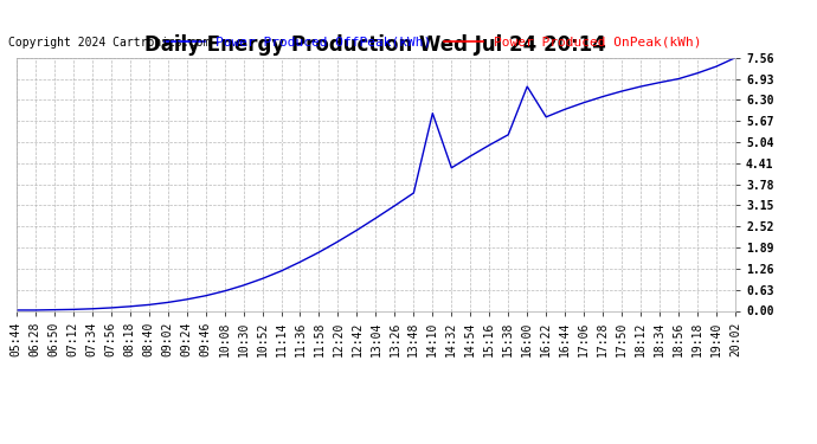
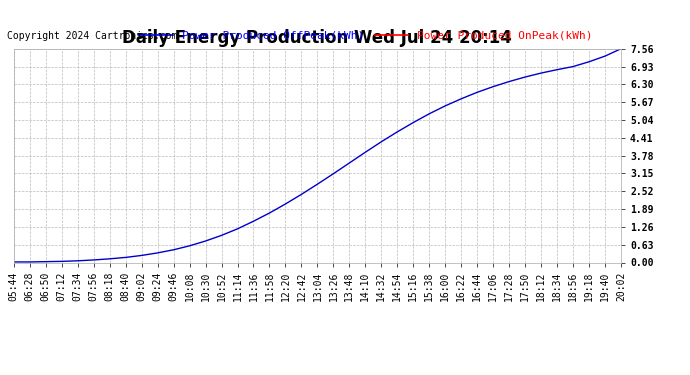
14:10: 5.90 -> 3.90
16:00: 6.70 -> 5.54
